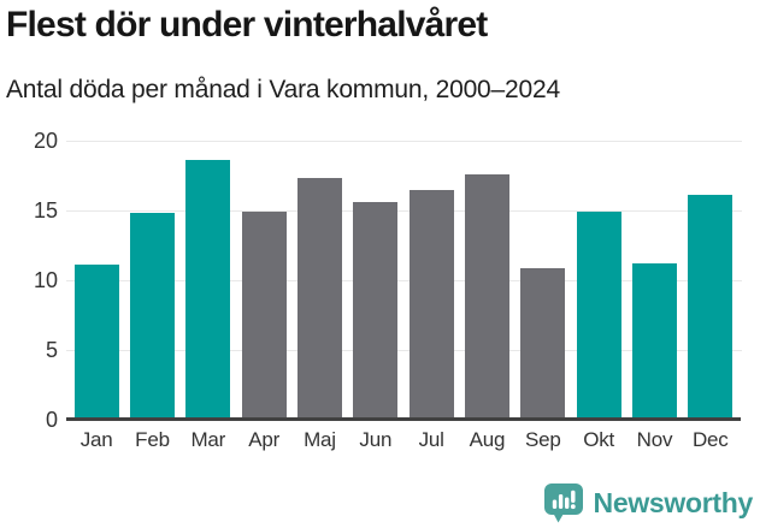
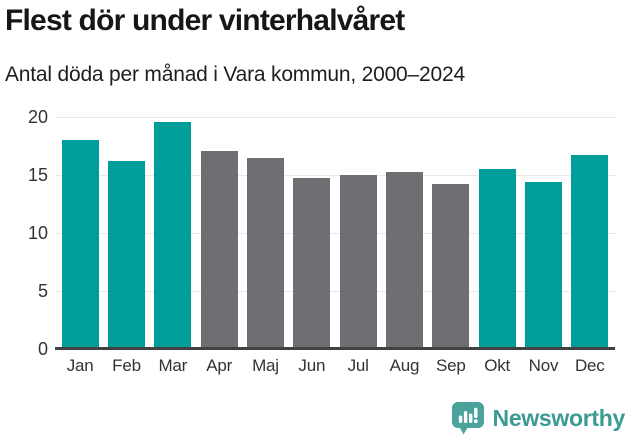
Jan: 11.1 -> 18.0
Feb: 14.8 -> 16.2
Mar: 18.6 -> 19.6
Apr: 14.9 -> 17.1
Maj: 17.3 -> 16.5
Jun: 15.6 -> 14.7
Jul: 16.5 -> 15.0
Aug: 17.6 -> 15.3
Sep: 10.9 -> 14.2
Okt: 14.9 -> 15.5
Nov: 11.2 -> 14.4
Dec: 16.1 -> 16.7
